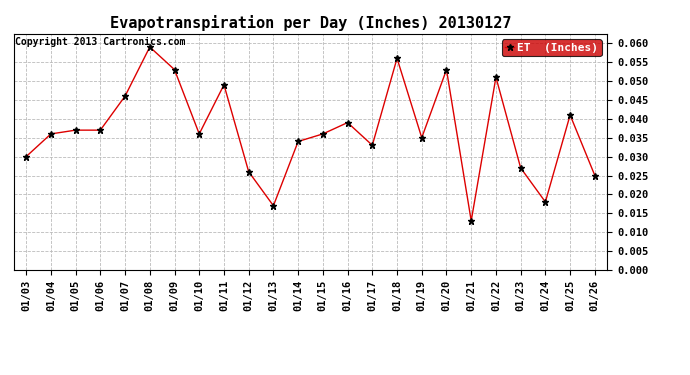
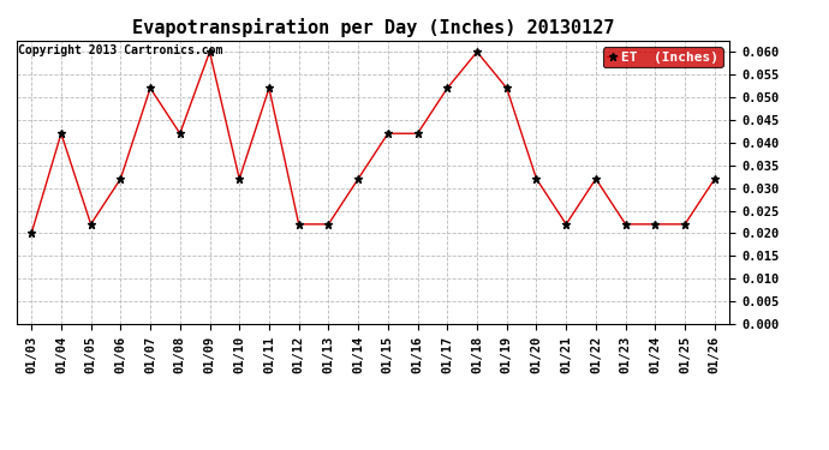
01/03: 0.030 -> 0.020
01/04: 0.036 -> 0.042
01/05: 0.037 -> 0.022
01/06: 0.037 -> 0.032
01/07: 0.046 -> 0.052
01/08: 0.059 -> 0.042
01/09: 0.053 -> 0.060
01/10: 0.036 -> 0.032
01/11: 0.049 -> 0.052
01/12: 0.026 -> 0.022
01/13: 0.017 -> 0.022
01/14: 0.034 -> 0.032
01/15: 0.036 -> 0.042
01/16: 0.039 -> 0.042
01/17: 0.033 -> 0.052
01/18: 0.056 -> 0.060
01/19: 0.035 -> 0.052
01/20: 0.053 -> 0.032
01/21: 0.013 -> 0.022
01/22: 0.051 -> 0.032
01/23: 0.027 -> 0.022
01/24: 0.018 -> 0.022
01/25: 0.041 -> 0.022
01/26: 0.025 -> 0.032
